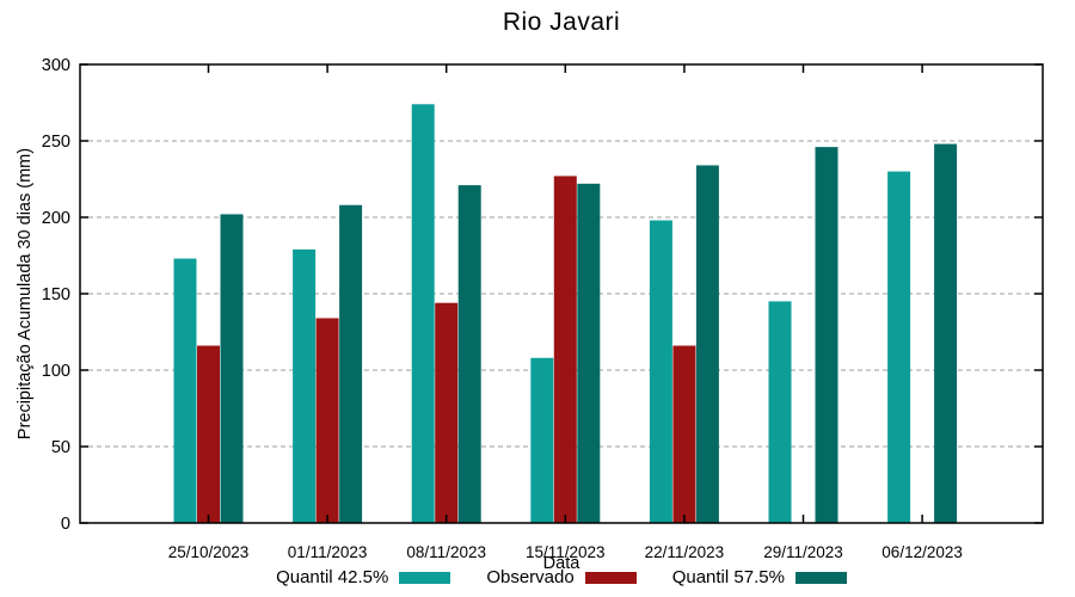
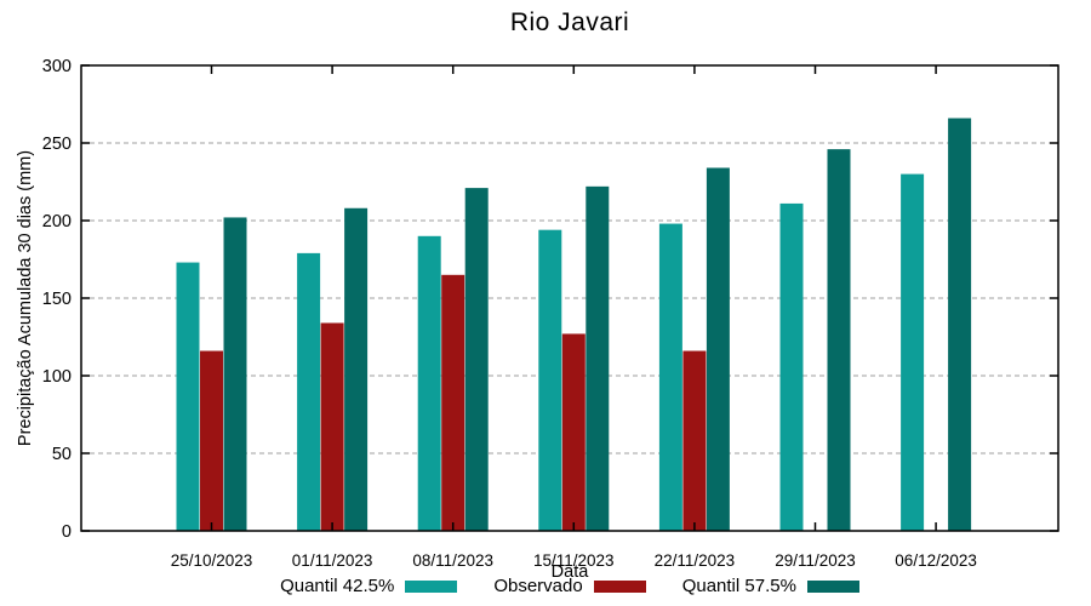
Quantil 42.5%/08/11/2023: 274 -> 190
Observado/08/11/2023: 144 -> 165
Quantil 42.5%/15/11/2023: 108 -> 194
Observado/15/11/2023: 227 -> 127
Quantil 42.5%/29/11/2023: 145 -> 211
Quantil 57.5%/06/12/2023: 248 -> 266
